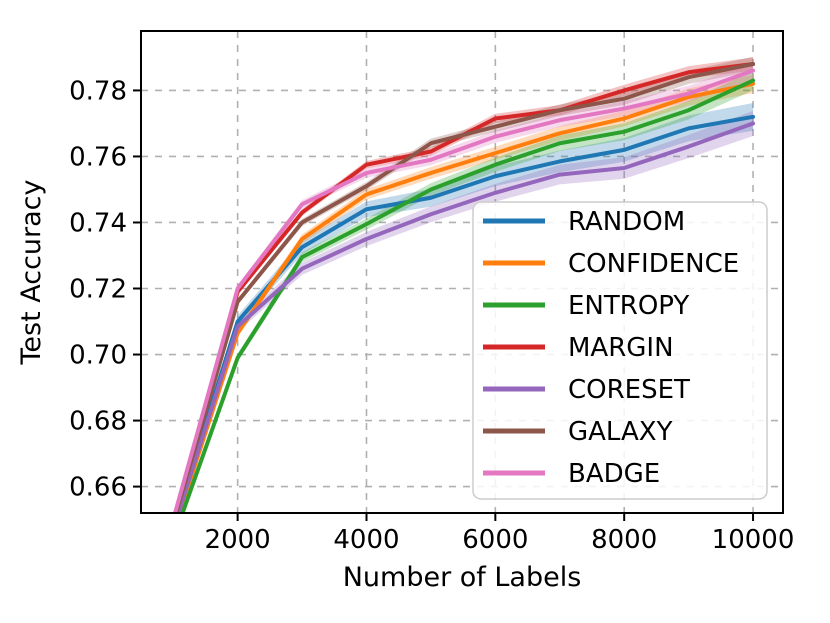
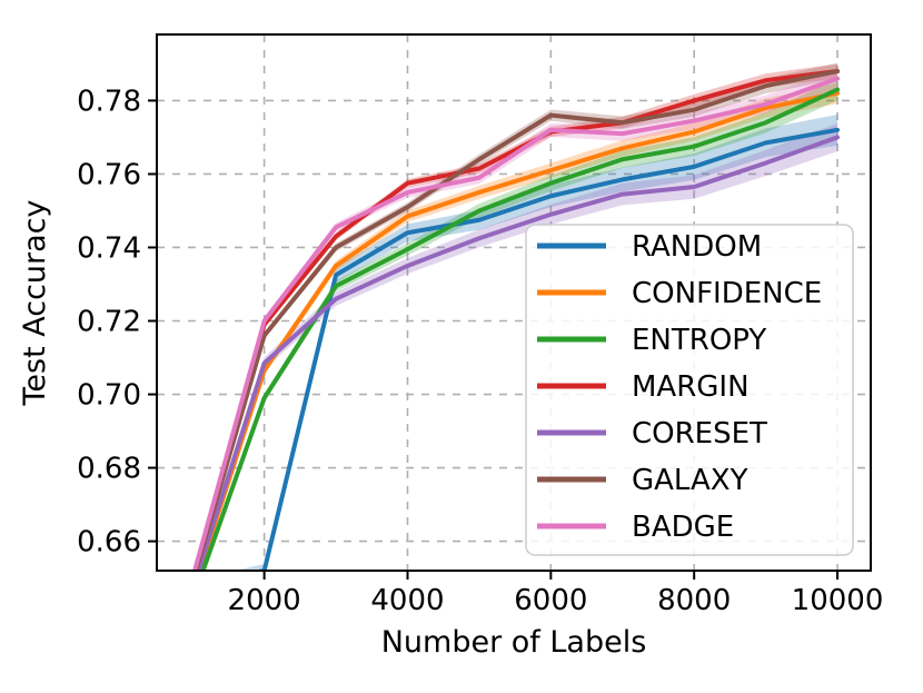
RANDOM/2000: 0.710 -> 0.652
GALAXY/6000: 0.769 -> 0.776
BADGE/6000: 0.766 -> 0.772
